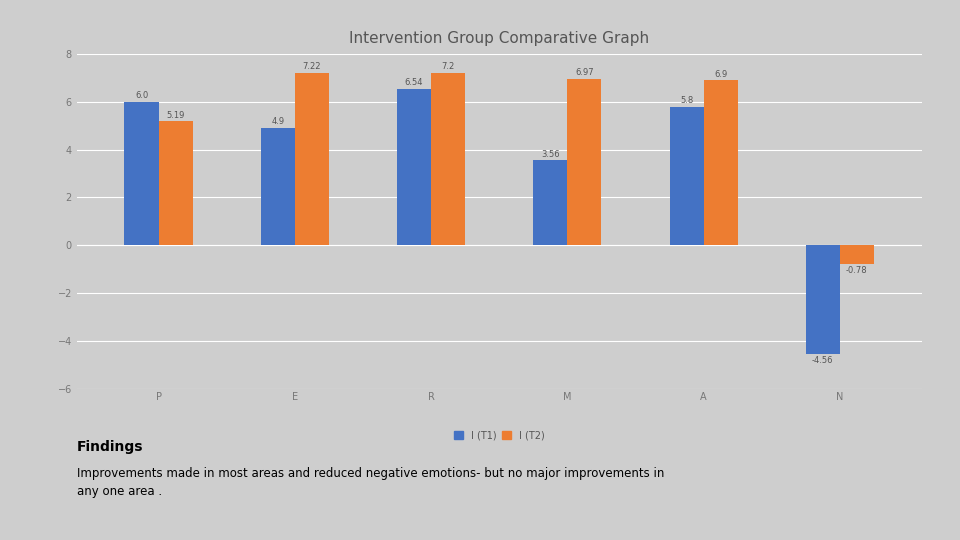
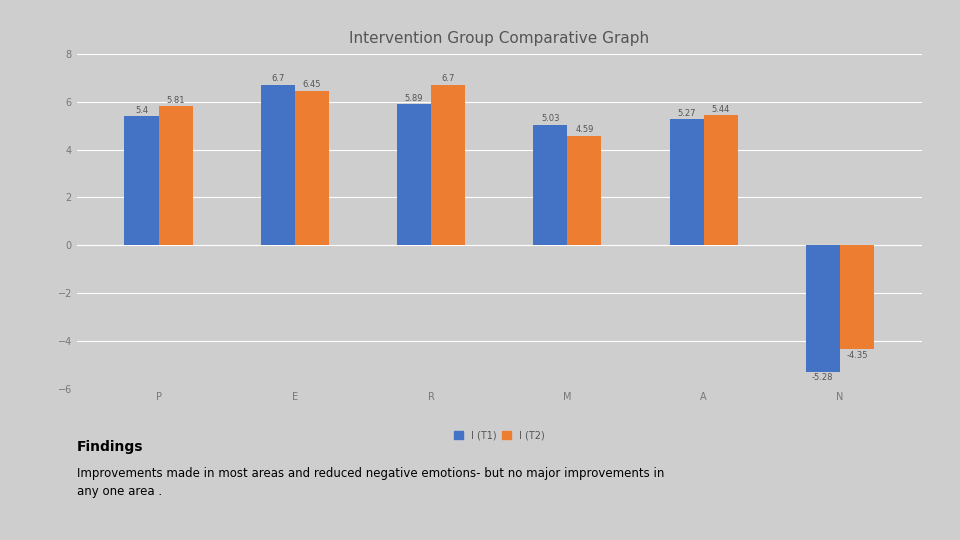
I (T1)/P: 6.0 -> 5.4
I (T2)/P: 5.19 -> 5.81
I (T1)/E: 4.9 -> 6.7
I (T2)/E: 7.22 -> 6.45
I (T1)/R: 6.54 -> 5.89
I (T2)/R: 7.2 -> 6.7
I (T1)/M: 3.56 -> 5.03
I (T2)/M: 6.97 -> 4.59
I (T1)/A: 5.8 -> 5.27
I (T2)/A: 6.9 -> 5.44
I (T1)/N: -4.56 -> -5.28
I (T2)/N: -0.78 -> -4.35
